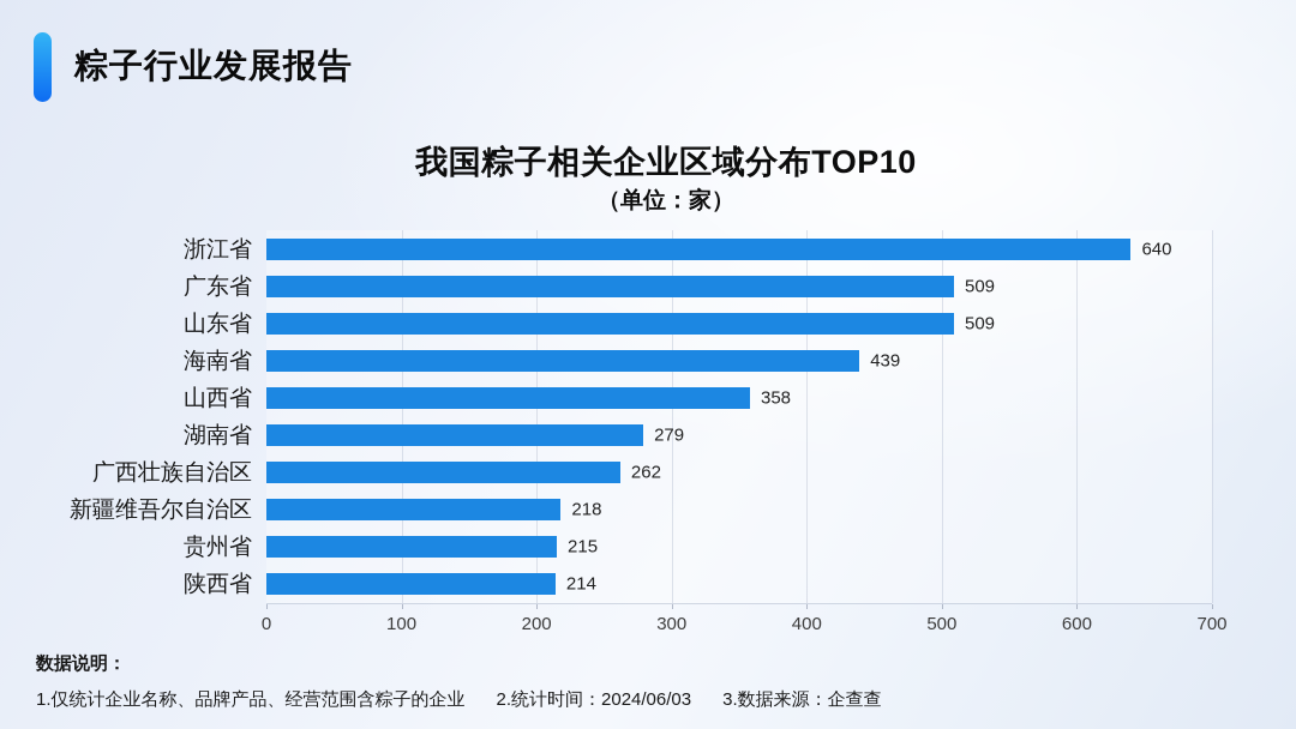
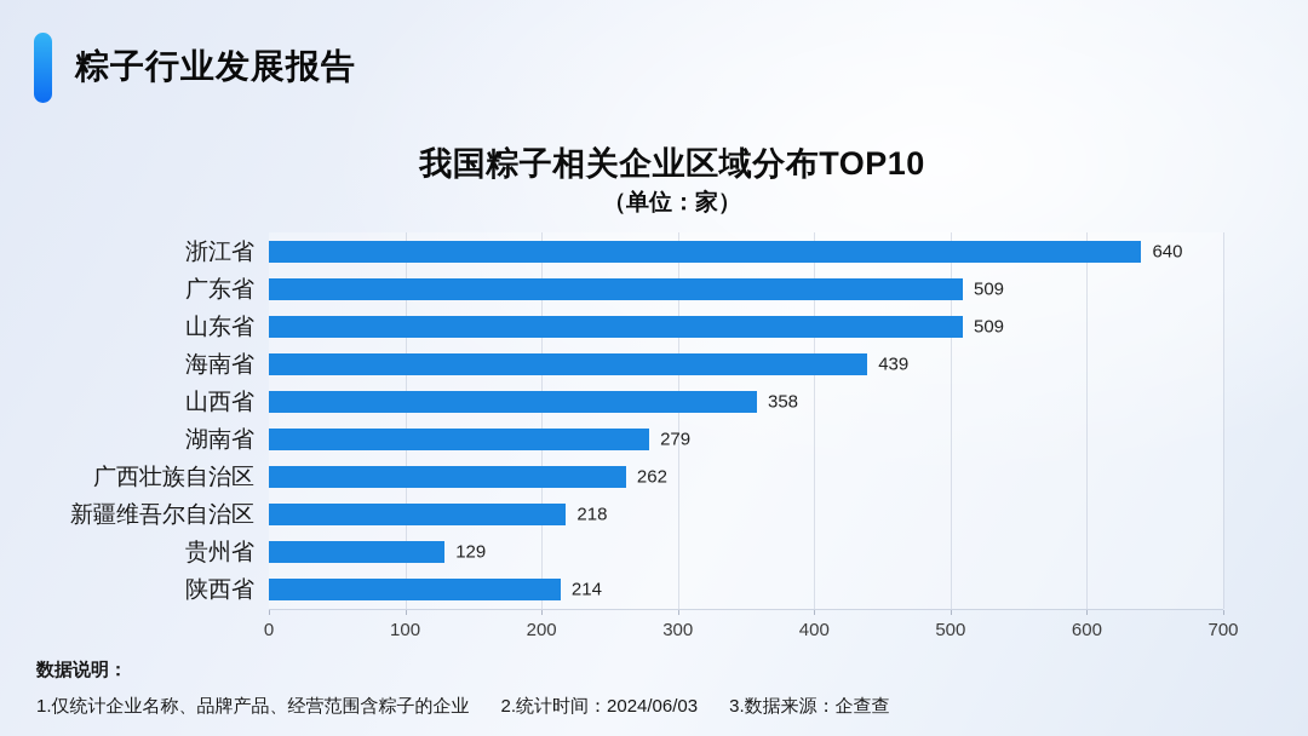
贵州省: 215 -> 129
